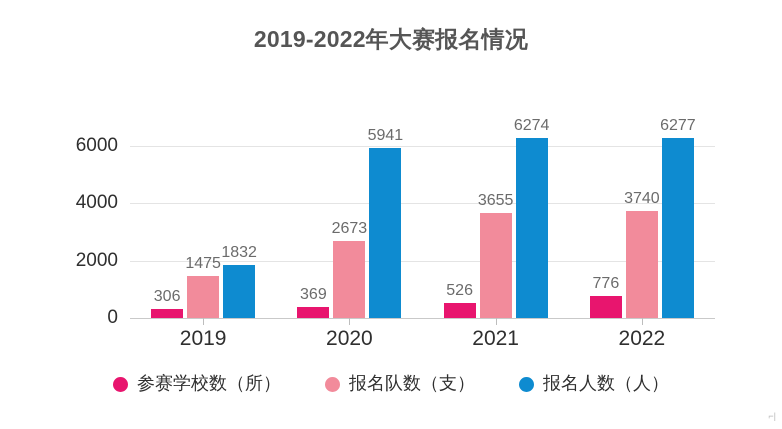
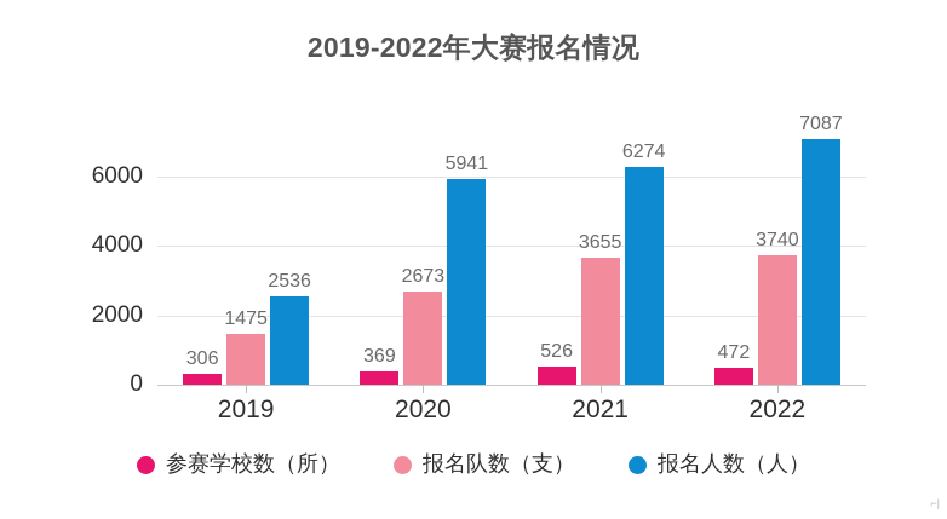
报名人数（人）/2019: 1832 -> 2536
参赛学校数（所）/2022: 776 -> 472
报名人数（人）/2022: 6277 -> 7087
